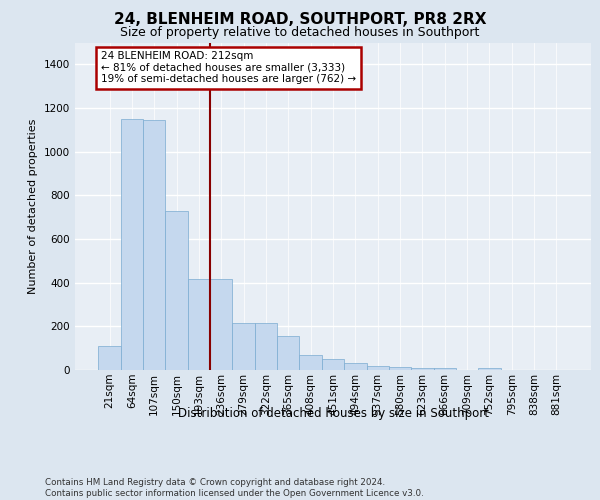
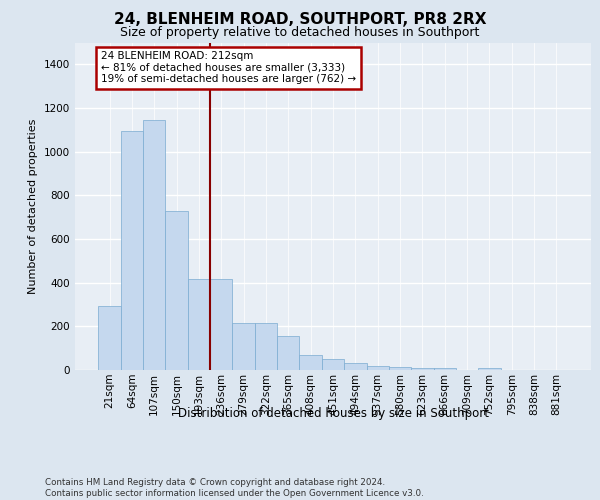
21sqm: 110 -> 295
64sqm: 1150 -> 1095
